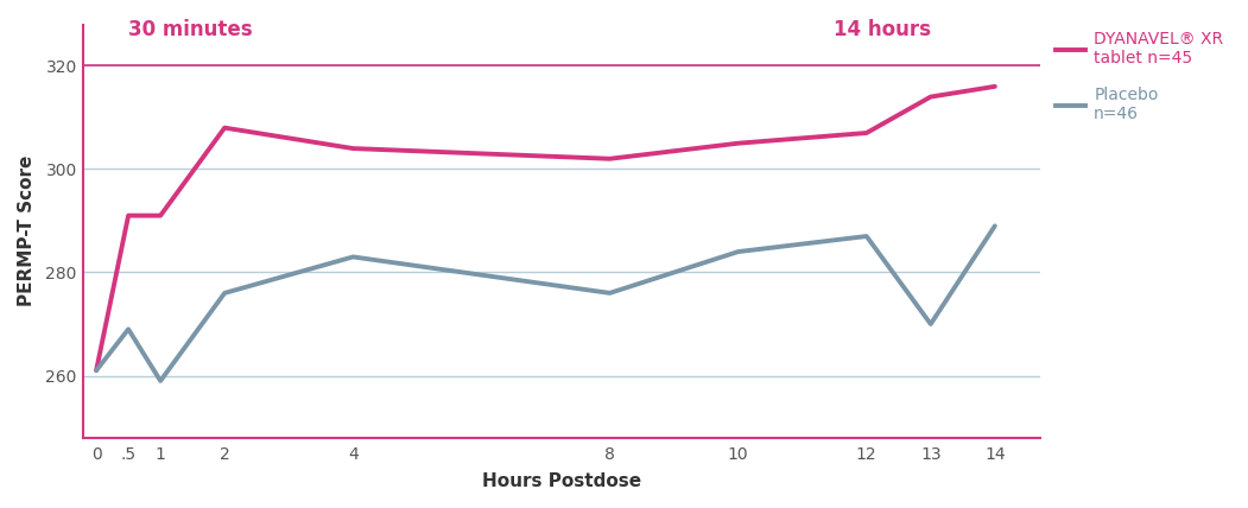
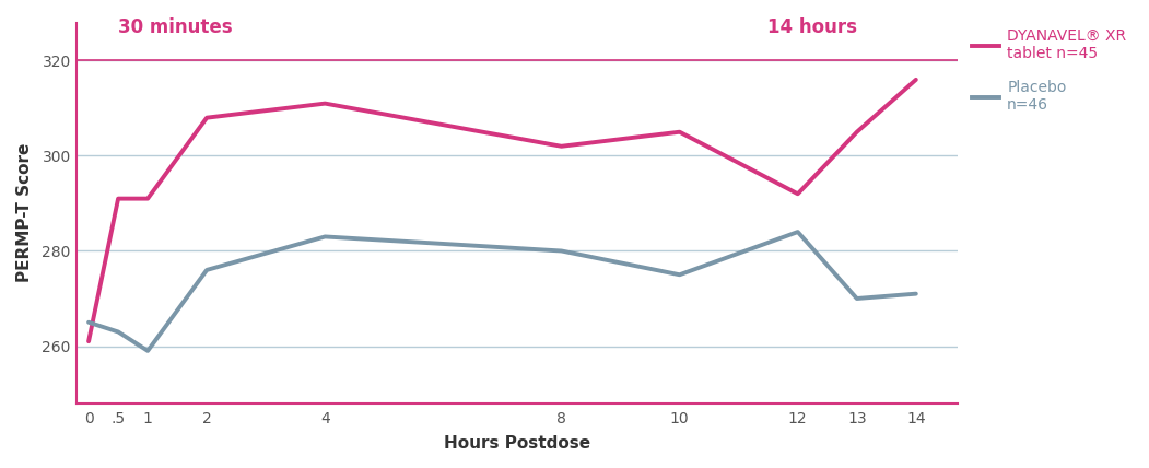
Placebo n=46/0: 261 -> 265
Placebo n=46/.5: 269 -> 263
DYANAVEL® XR tablet n=45/4: 304 -> 311
Placebo n=46/8: 276 -> 280
Placebo n=46/10: 284 -> 275
DYANAVEL® XR tablet n=45/12: 307 -> 292
Placebo n=46/12: 287 -> 284
DYANAVEL® XR tablet n=45/13: 314 -> 305
Placebo n=46/14: 289 -> 271
